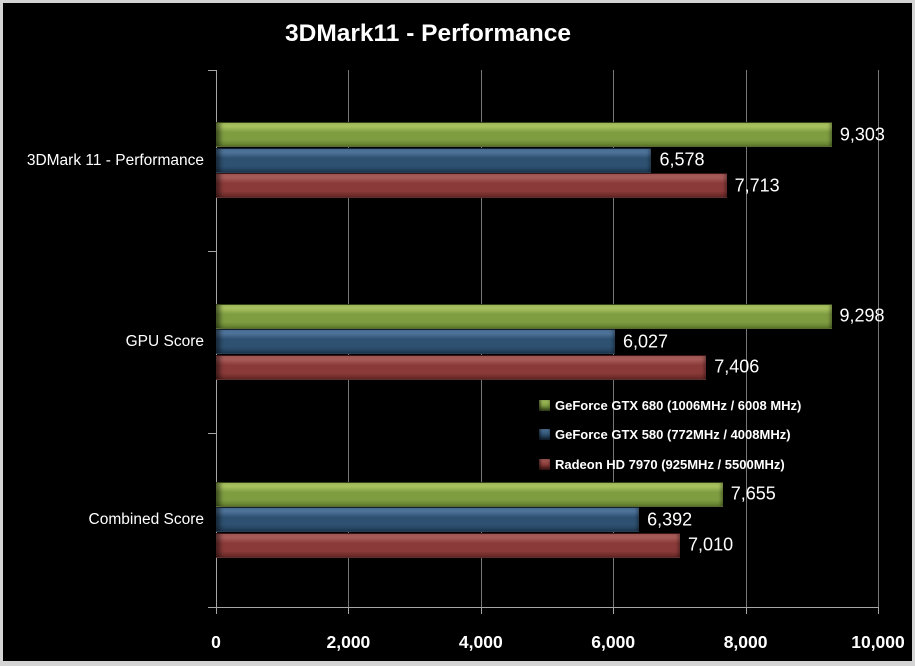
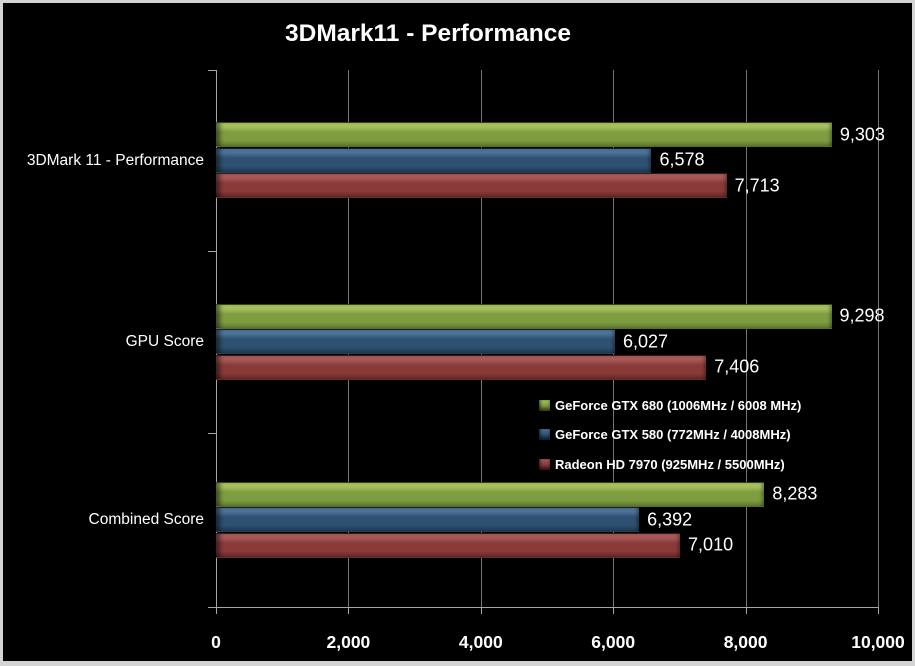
GeForce GTX 680 (1006MHz / 6008 MHz)/Combined Score: 7,655 -> 8,283
